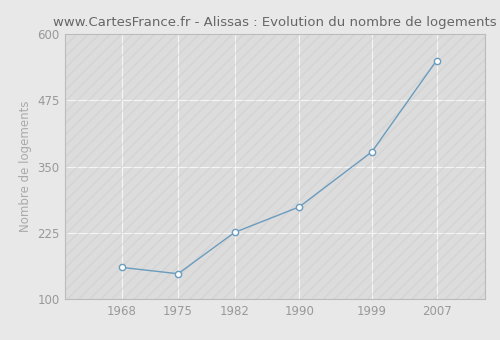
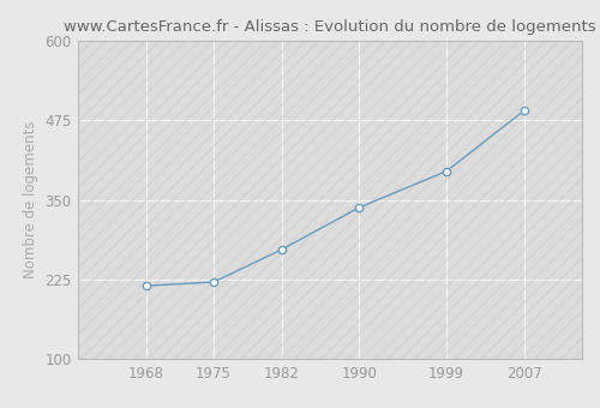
1968: 160 -> 215
1975: 148 -> 221
1982: 226 -> 272
1990: 274 -> 338
1999: 378 -> 395
2007: 550 -> 490
